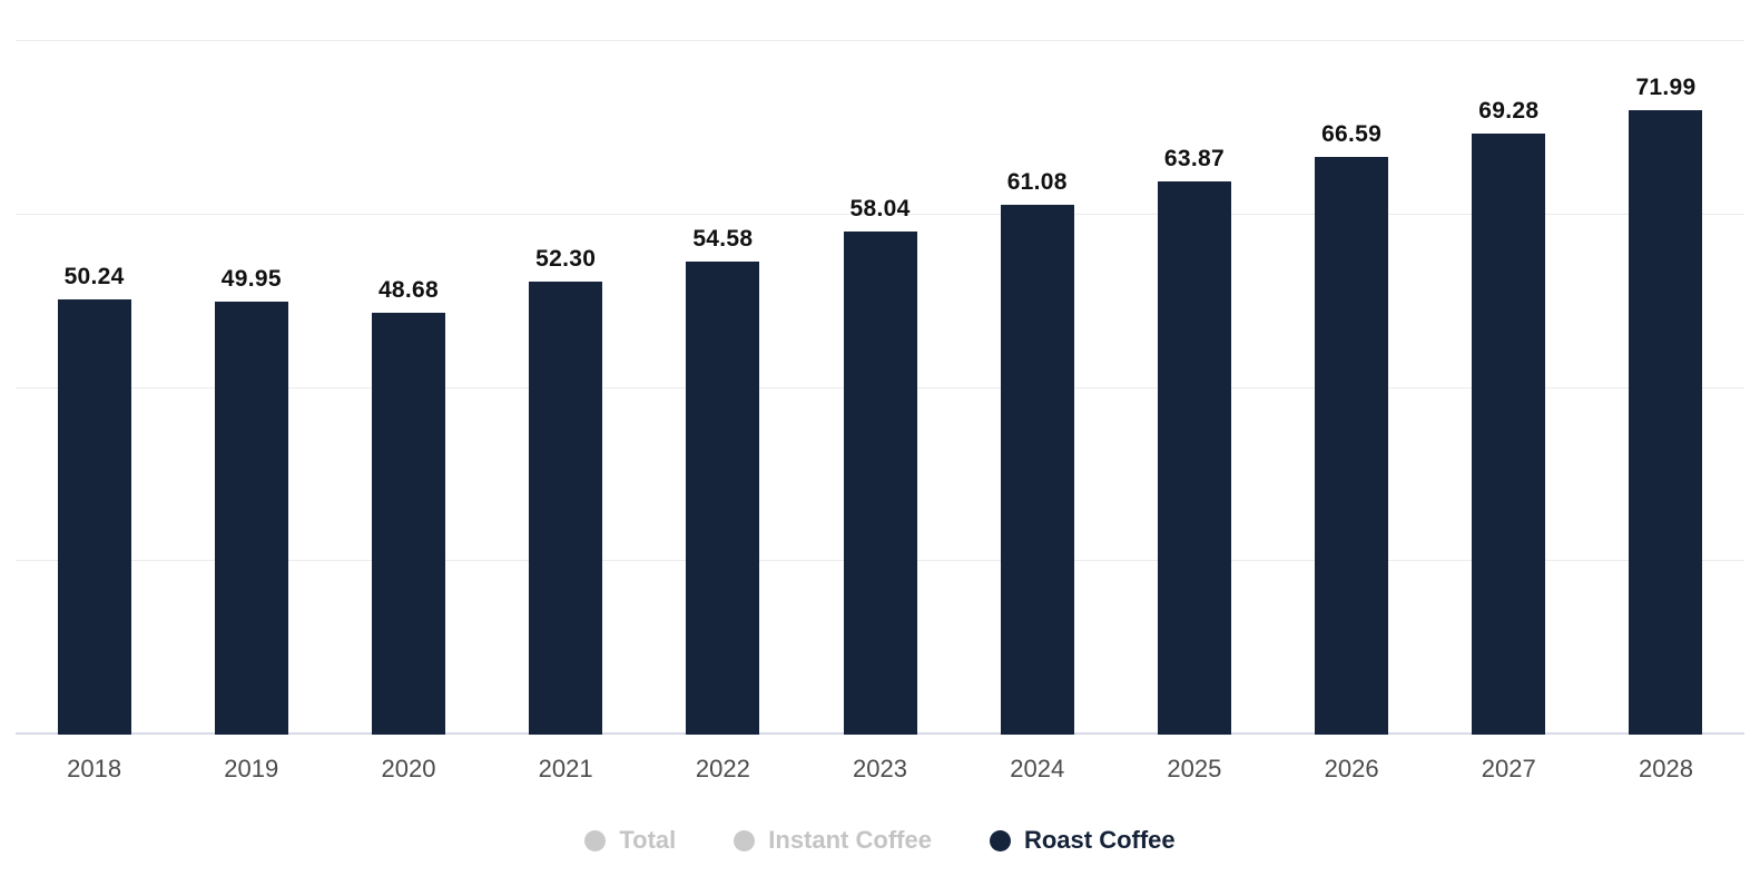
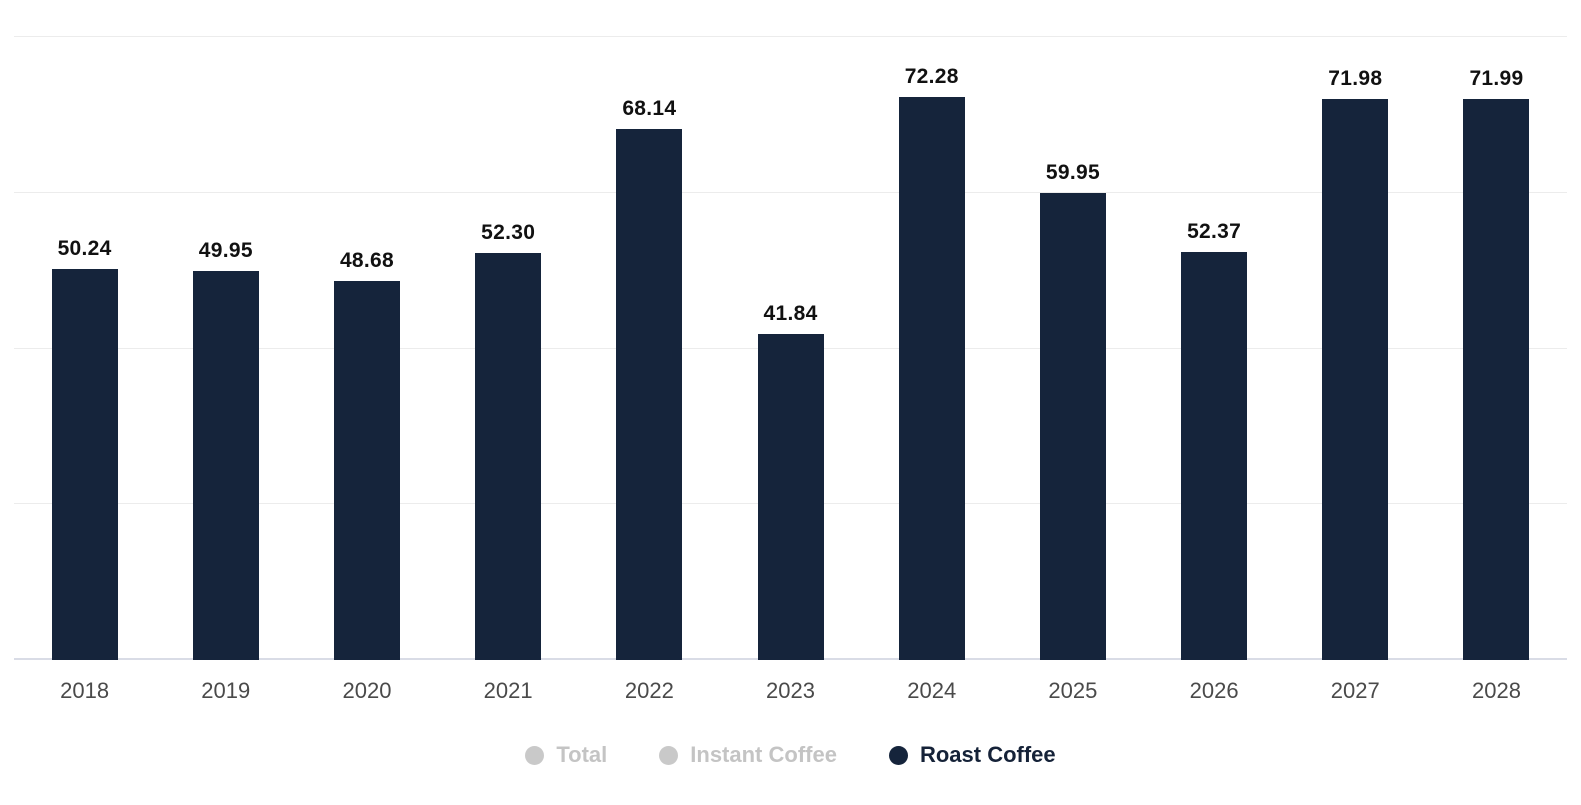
2022: 54.58 -> 68.14
2023: 58.04 -> 41.84
2024: 61.08 -> 72.28
2025: 63.87 -> 59.95
2026: 66.59 -> 52.37
2027: 69.28 -> 71.98
